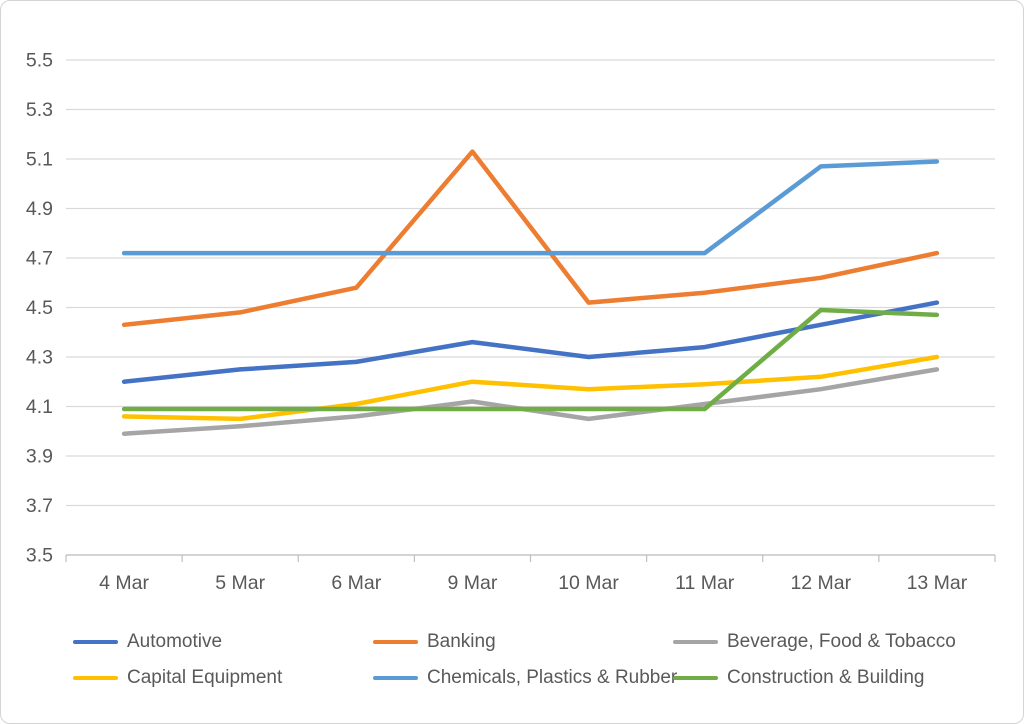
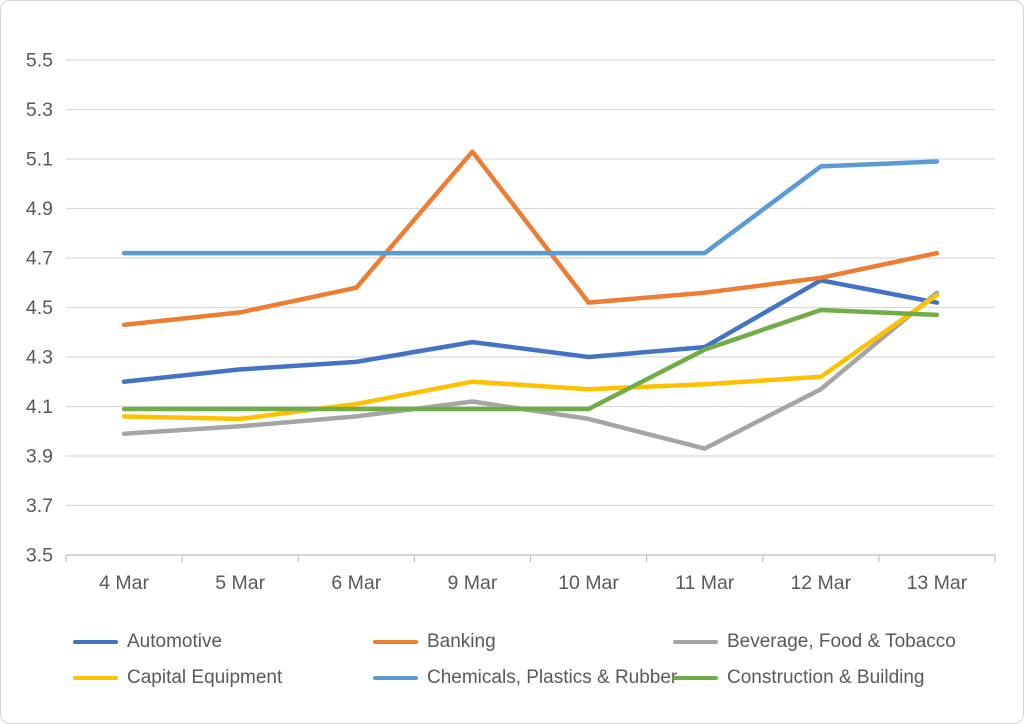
Beverage, Food & Tobacco/11 Mar: 4.11 -> 3.93
Construction & Building/11 Mar: 4.09 -> 4.33
Automotive/12 Mar: 4.43 -> 4.61
Beverage, Food & Tobacco/13 Mar: 4.25 -> 4.56
Capital Equipment/13 Mar: 4.30 -> 4.55
